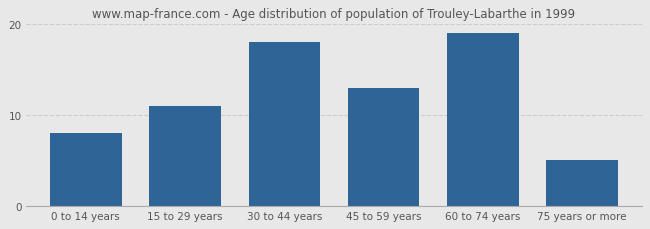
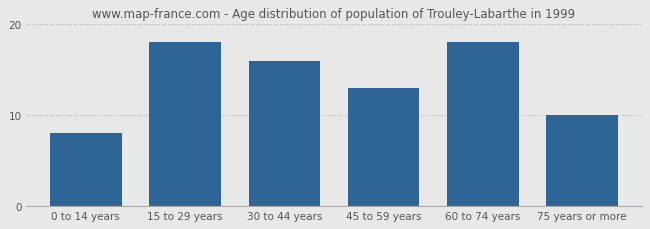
15 to 29 years: 11 -> 18
30 to 44 years: 18 -> 16
60 to 74 years: 19 -> 18
75 years or more: 5 -> 10
